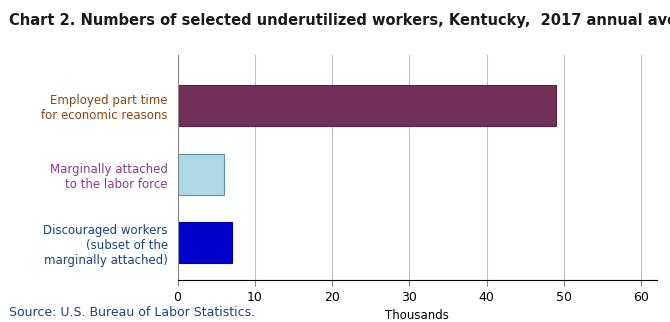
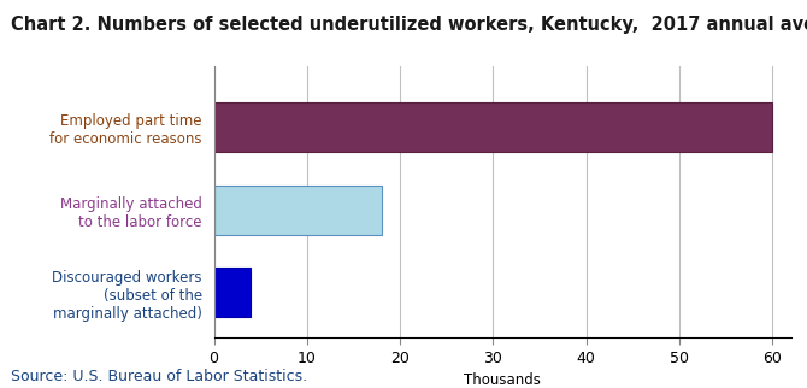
Employed part time for economic reasons: 49 -> 60
Marginally attached to the labor force: 6 -> 18
Discouraged workers (subset of the marginally attached): 7 -> 4
